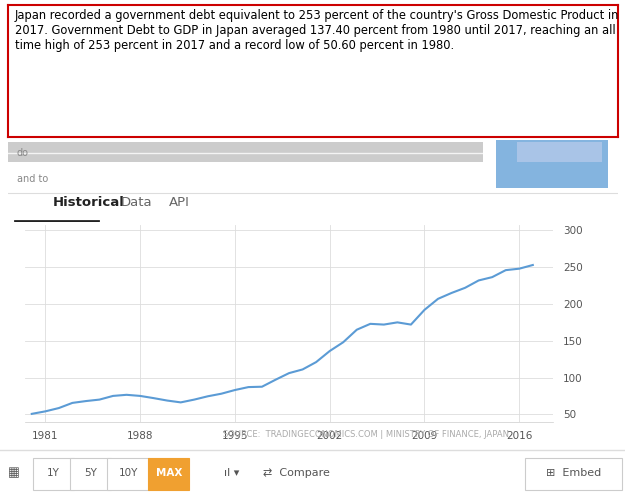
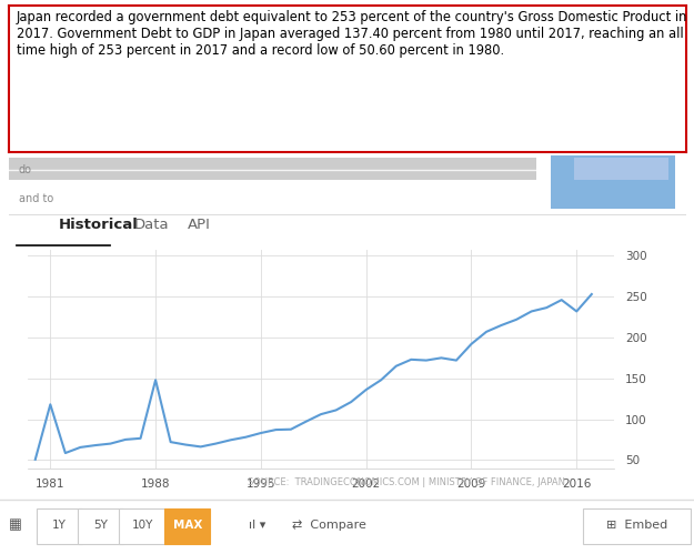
1981: 54 -> 118
1988: 75 -> 148
2016: 248 -> 232
